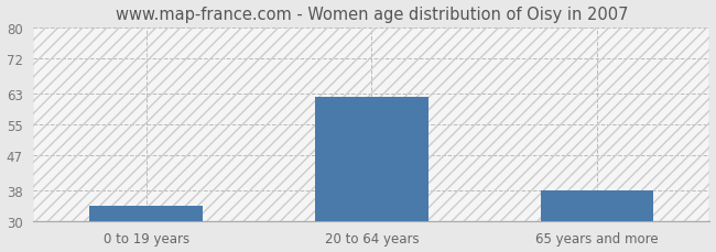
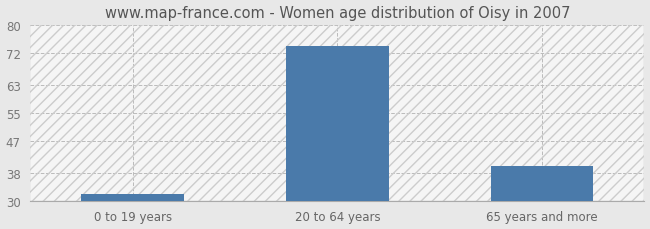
0 to 19 years: 34 -> 32
20 to 64 years: 62 -> 74
65 years and more: 38 -> 40
